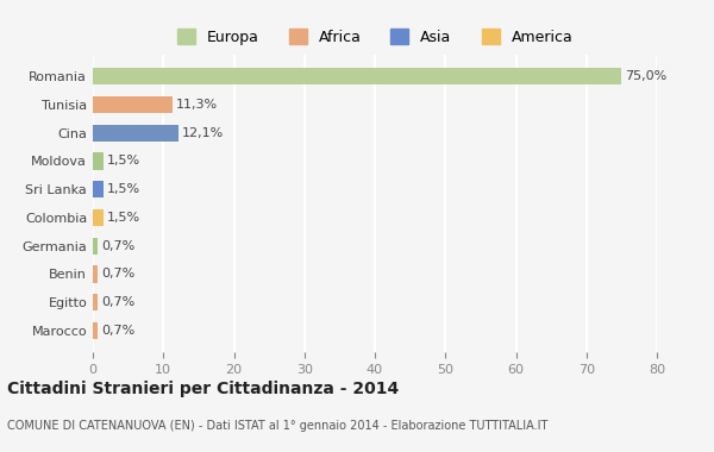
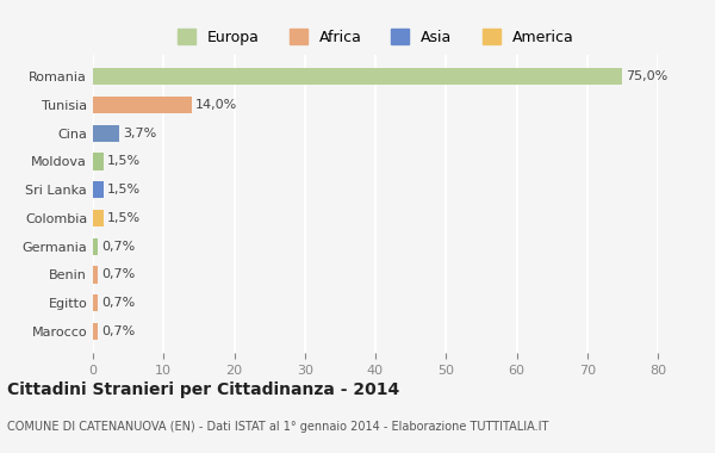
Tunisia: 11,3% -> 14,0%
Cina: 12,1% -> 3,7%
